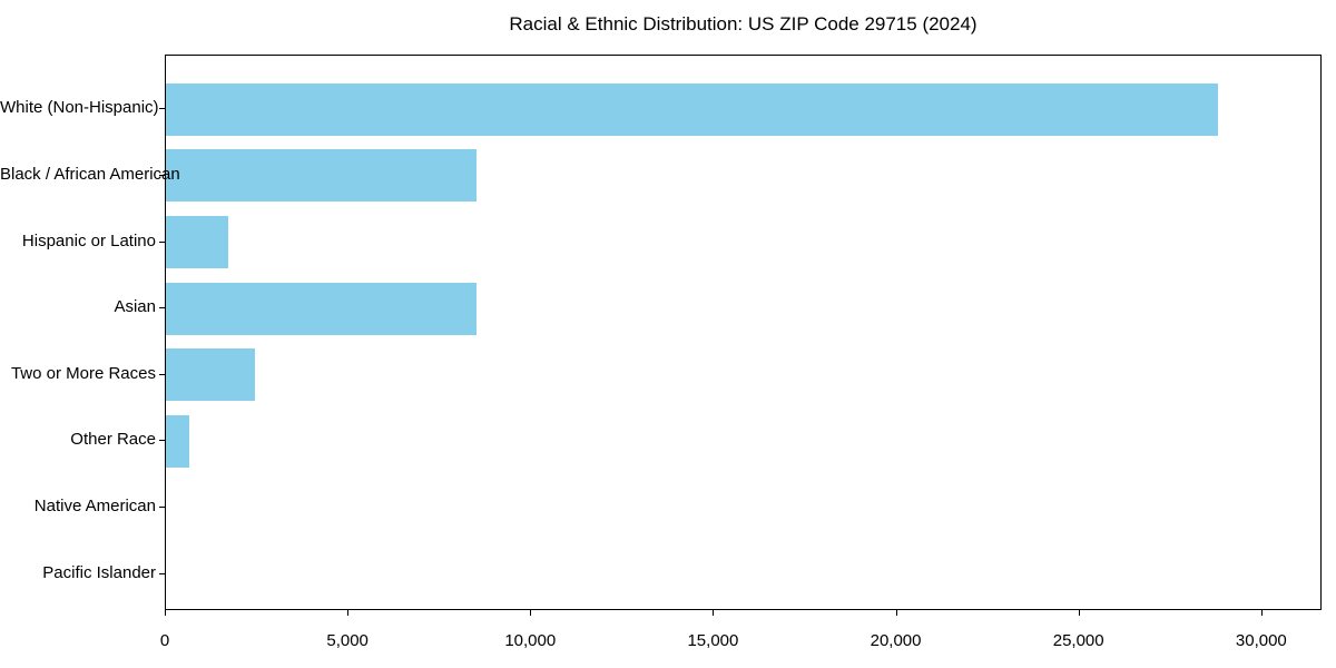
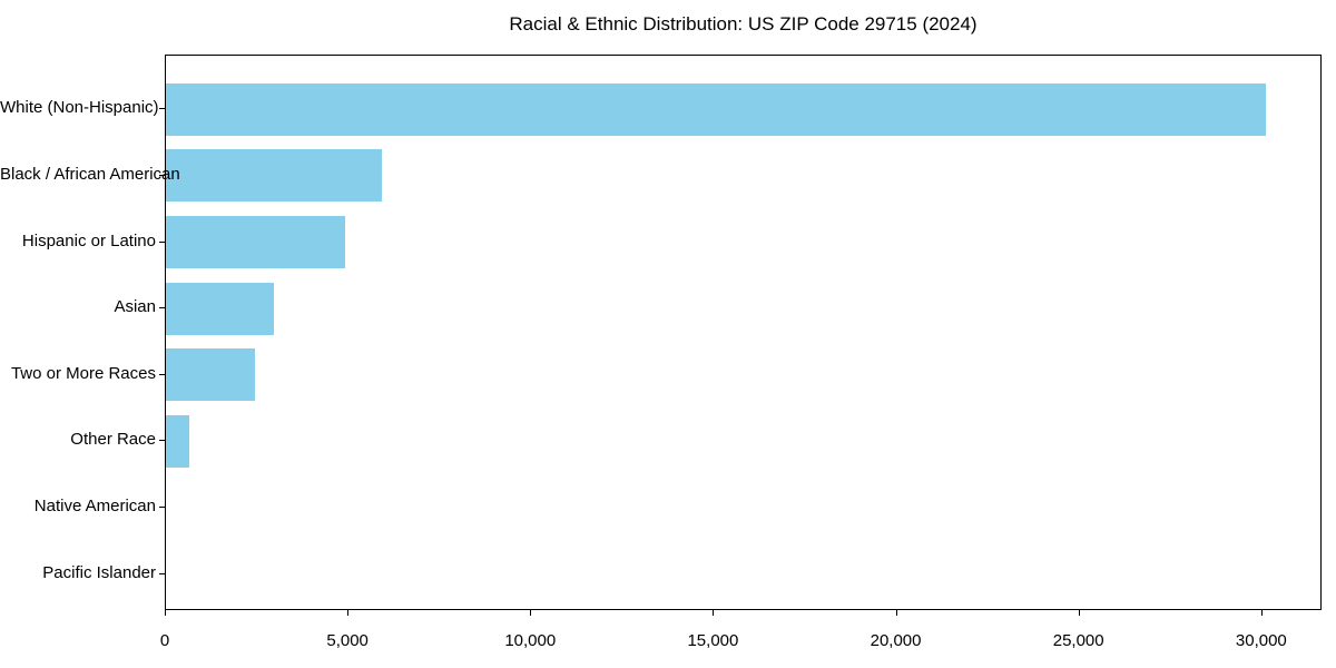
White (Non-Hispanic): 28800 -> 30100
Black / African American: 8500 -> 5900
Hispanic or Latino: 1700 -> 4900
Asian: 8500 -> 3000
